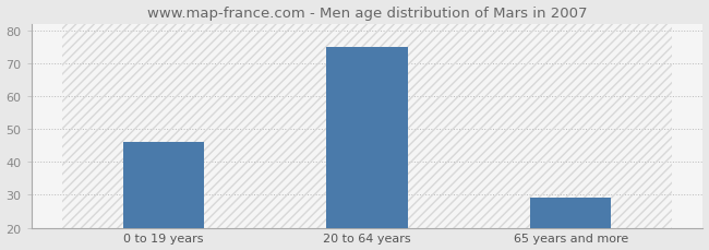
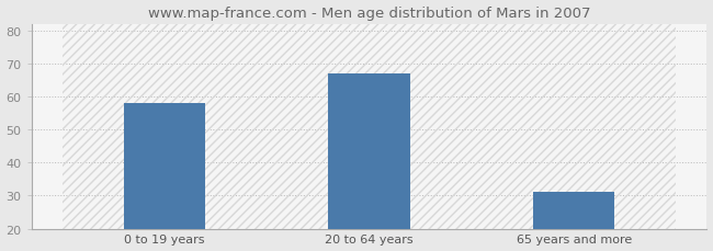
0 to 19 years: 46 -> 58
20 to 64 years: 75 -> 67
65 years and more: 29 -> 31
